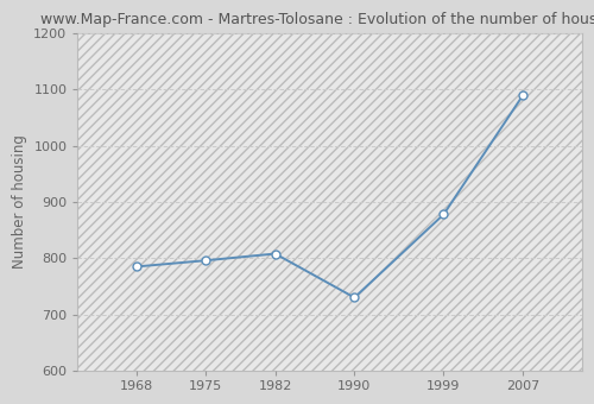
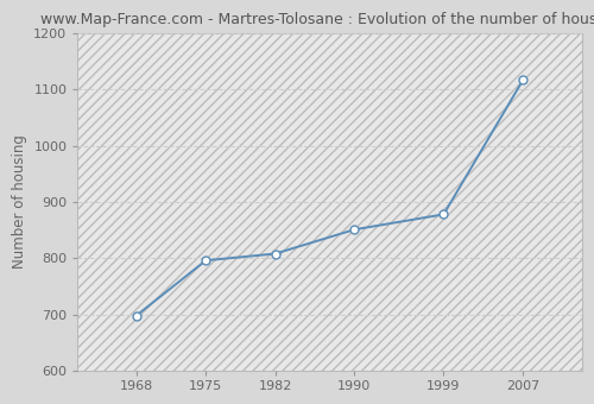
1968: 785 -> 698
1990: 730 -> 851
2007: 1090 -> 1117
